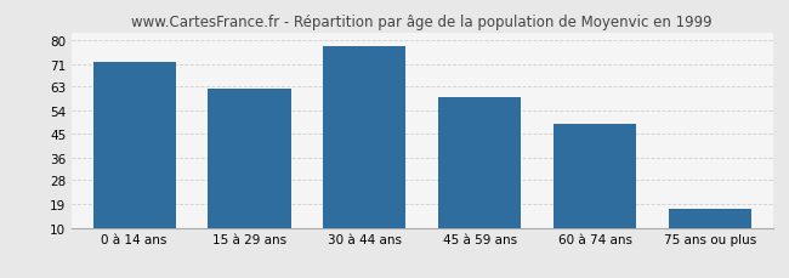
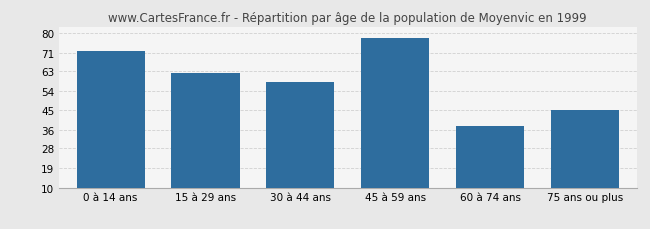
30 à 44 ans: 78 -> 58
45 à 59 ans: 59 -> 78
60 à 74 ans: 49 -> 38
75 ans ou plus: 17 -> 45
